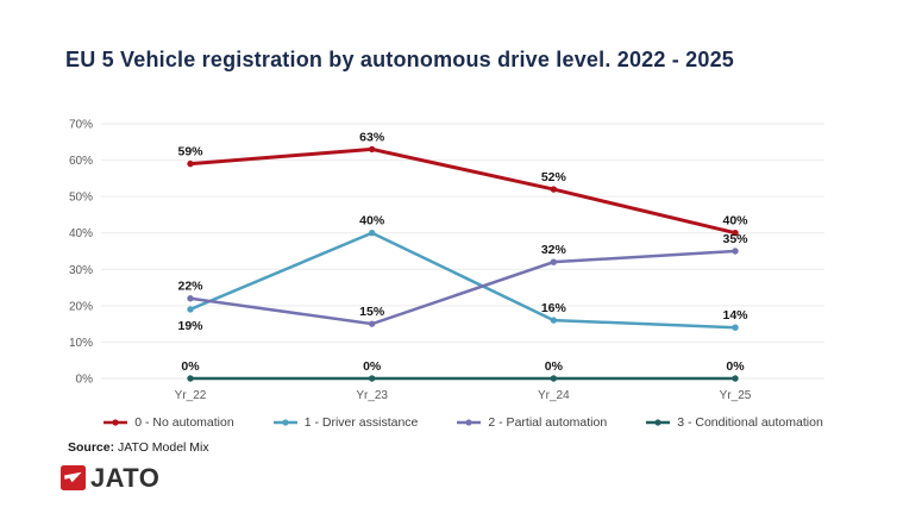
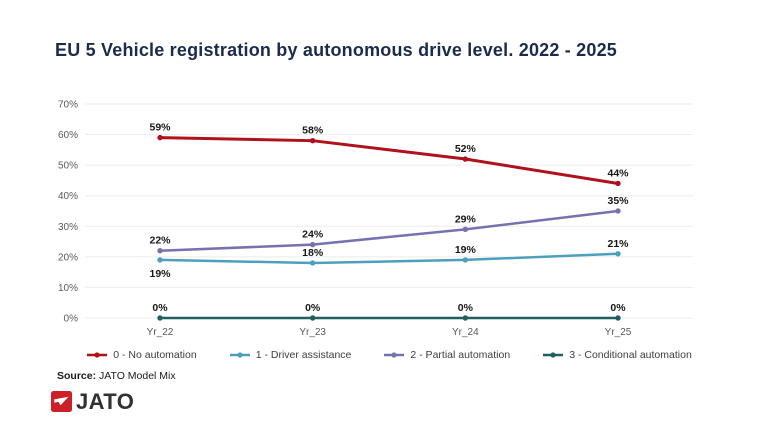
0 - No automation/Yr_23: 63% -> 58%
1 - Driver assistance/Yr_23: 40% -> 18%
2 - Partial automation/Yr_23: 15% -> 24%
1 - Driver assistance/Yr_24: 16% -> 19%
2 - Partial automation/Yr_24: 32% -> 29%
0 - No automation/Yr_25: 40% -> 44%
1 - Driver assistance/Yr_25: 14% -> 21%
